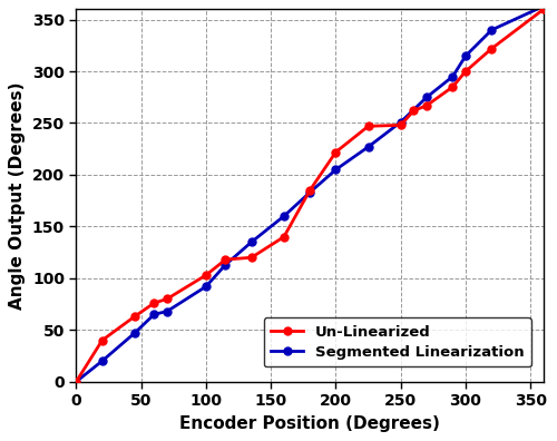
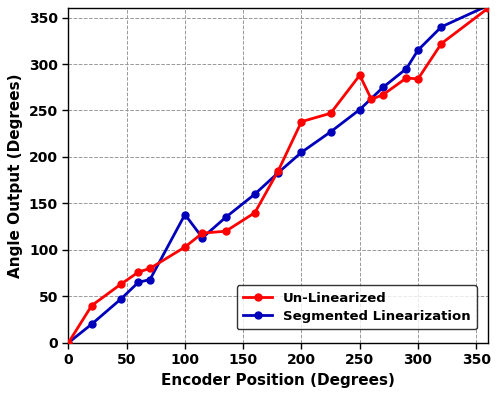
Segmented Linearization/100: 92 -> 138
Un-Linearized/200: 222 -> 238
Un-Linearized/250: 248 -> 288
Un-Linearized/300: 300 -> 284
